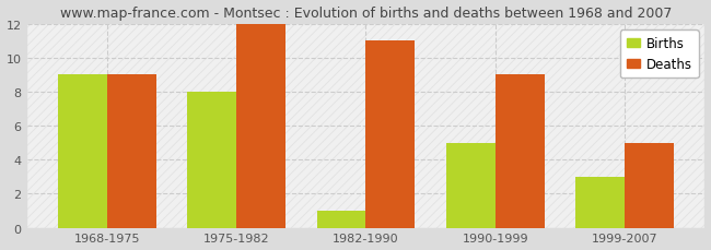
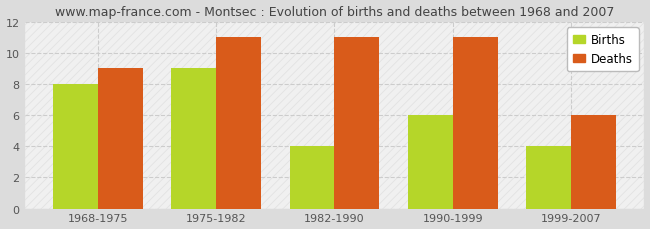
Births/1968-1975: 9 -> 8
Births/1975-1982: 8 -> 9
Deaths/1975-1982: 12 -> 11
Births/1982-1990: 1 -> 4
Births/1990-1999: 5 -> 6
Deaths/1990-1999: 9 -> 11
Births/1999-2007: 3 -> 4
Deaths/1999-2007: 5 -> 6
